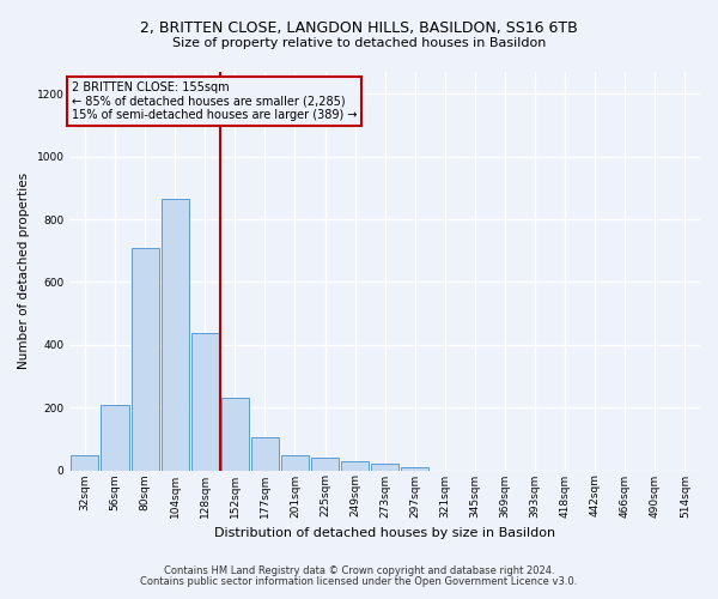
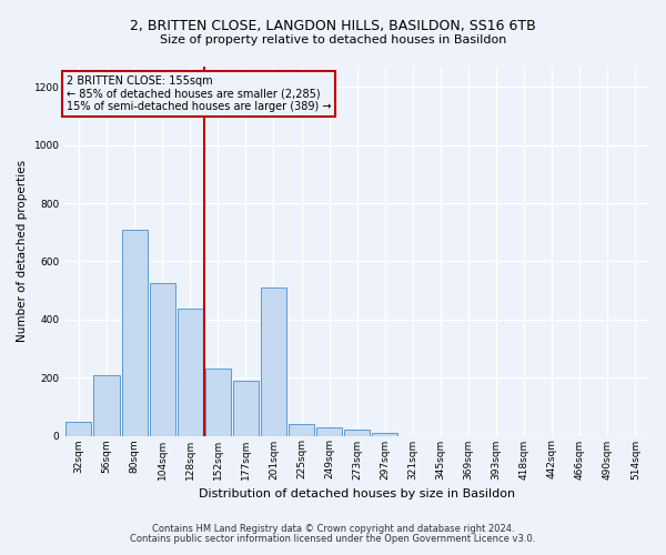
104sqm: 865 -> 525
177sqm: 105 -> 190
201sqm: 48 -> 510
